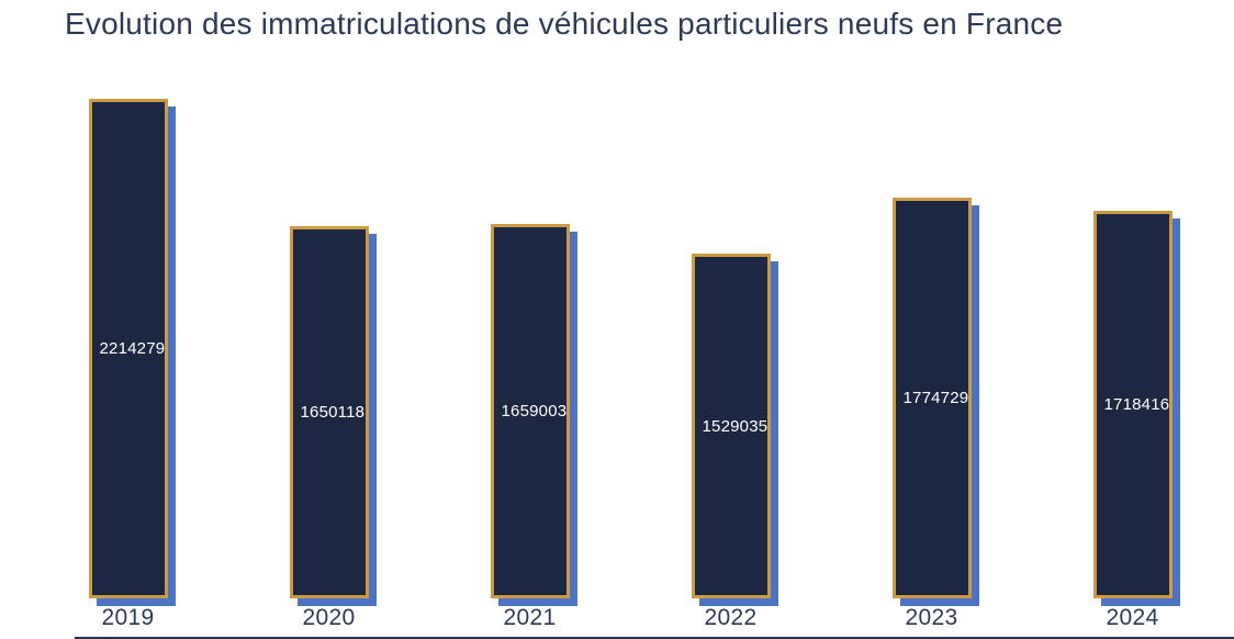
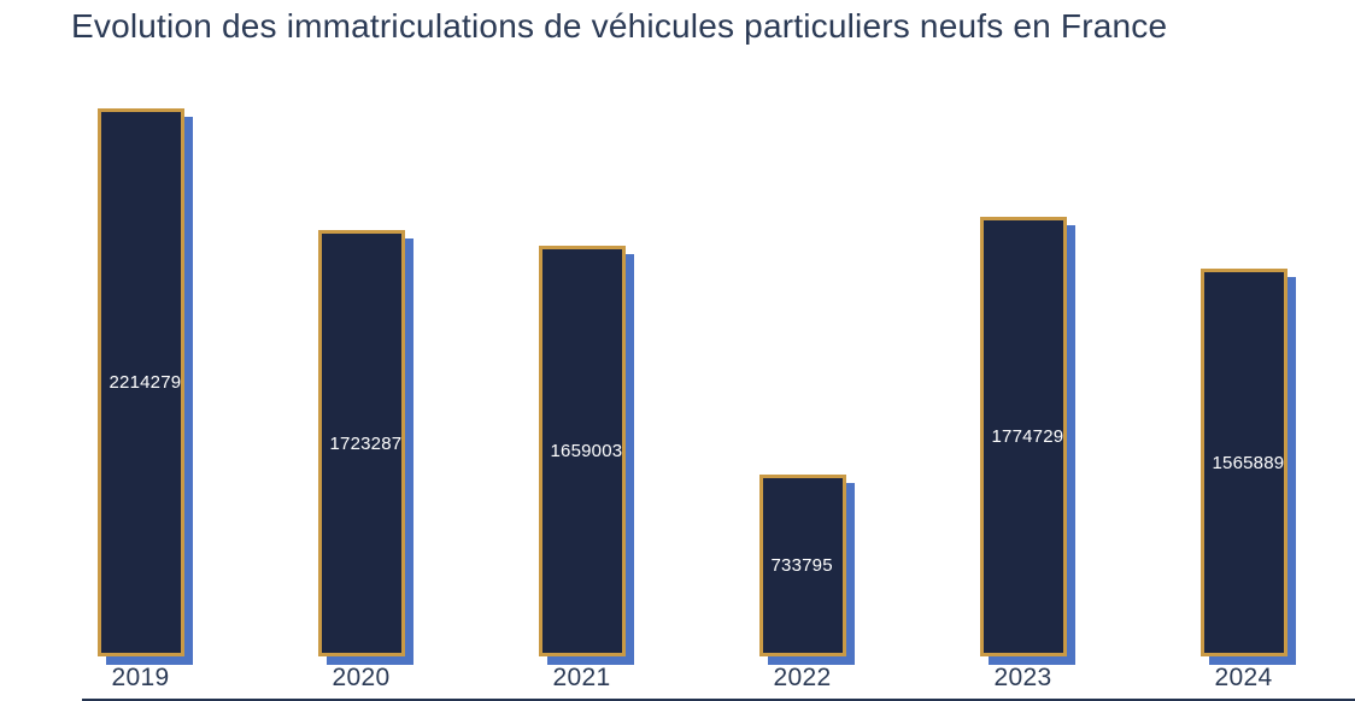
2020: 1650118 -> 1723287
2022: 1529035 -> 733795
2024: 1718416 -> 1565889
